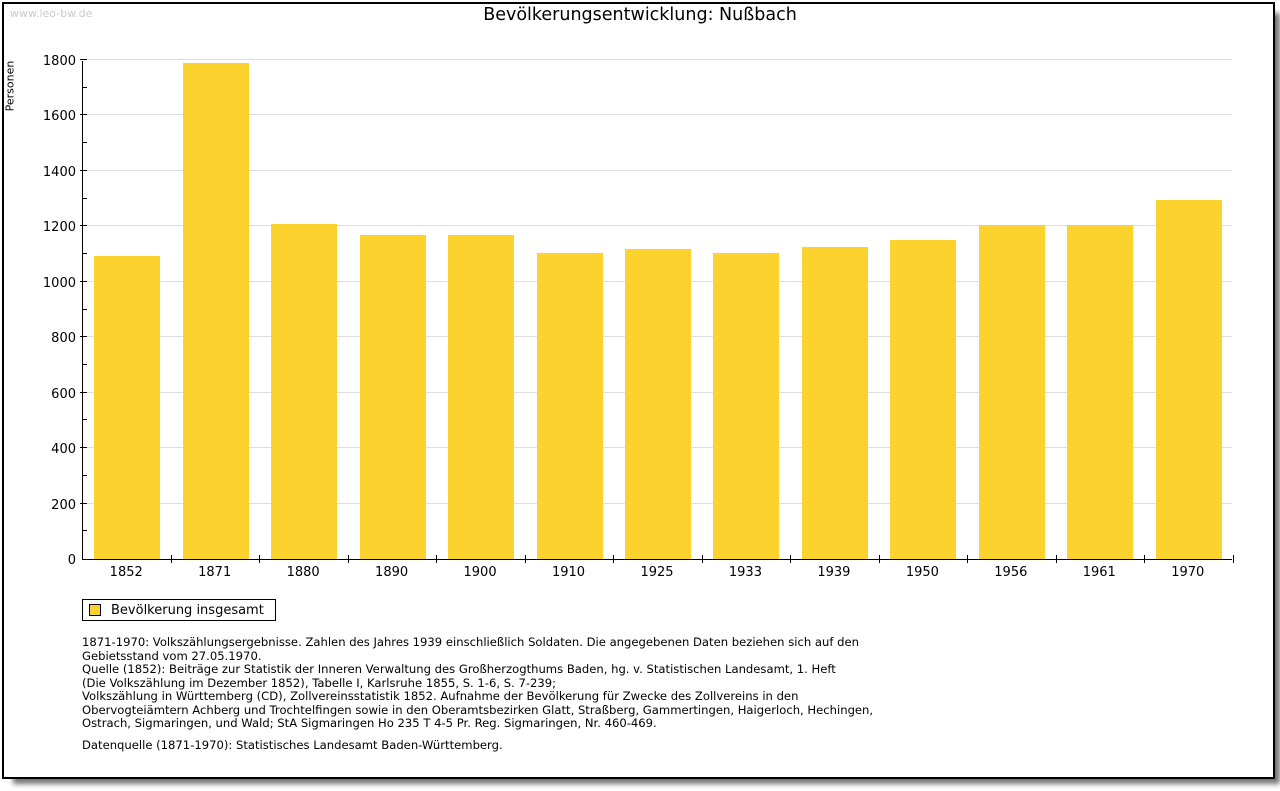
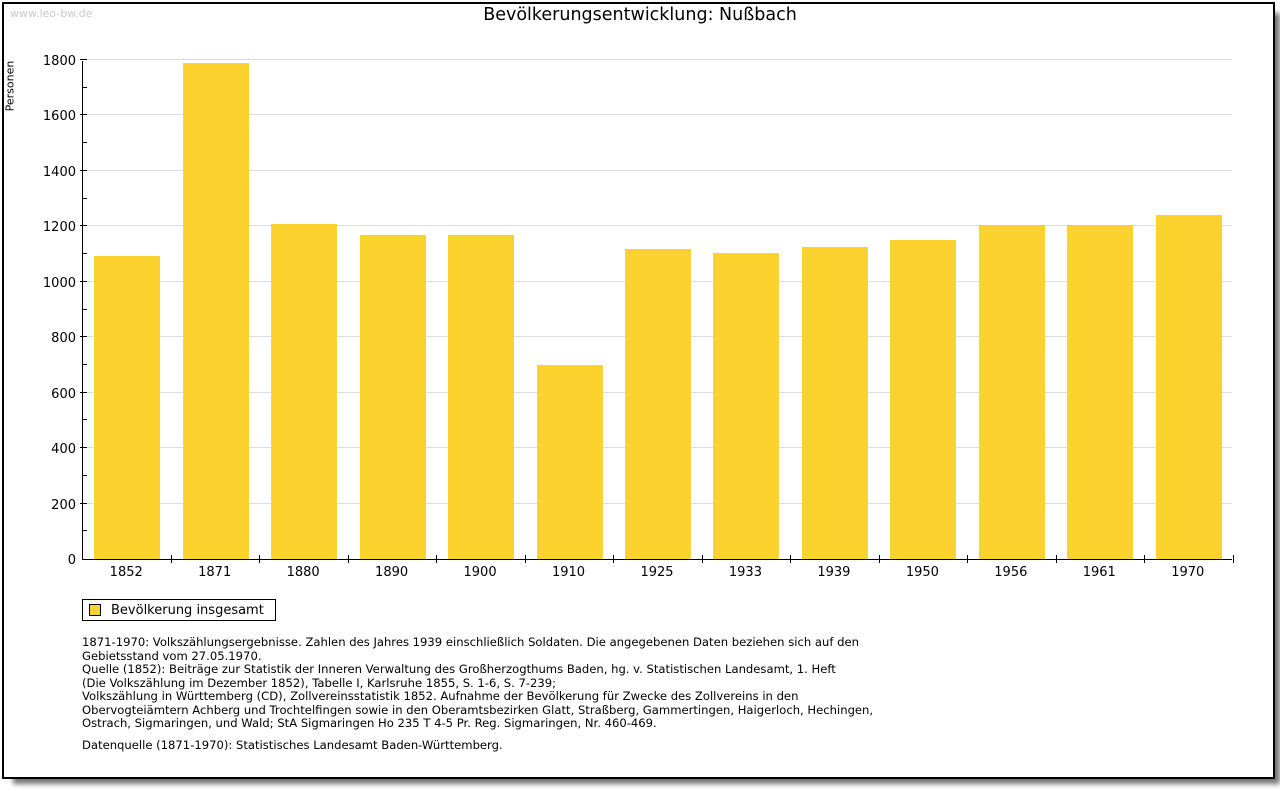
1910: 1100 -> 700
1970: 1290 -> 1240
